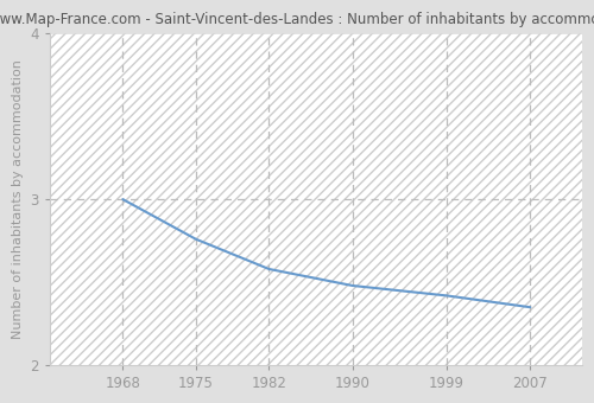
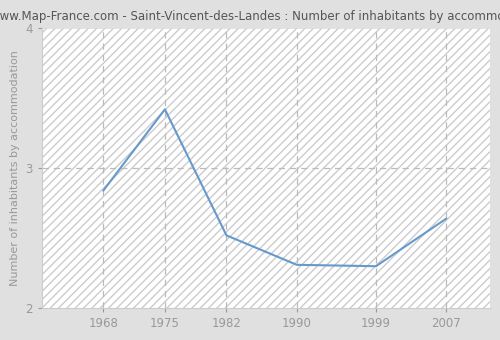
1968: 3.00 -> 2.84
1975: 2.76 -> 3.42
1982: 2.58 -> 2.52
1990: 2.48 -> 2.31
1999: 2.42 -> 2.30
2007: 2.35 -> 2.64
